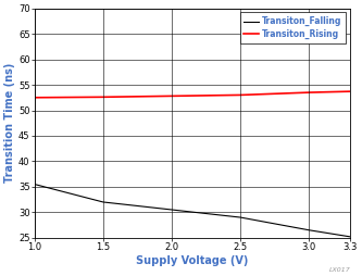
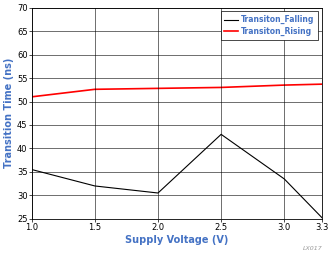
Transiton_Rising/1.0: 52.5 -> 51.0
Transiton_Falling/2.5: 29.0 -> 43.0
Transiton_Falling/3.0: 26.5 -> 33.5
